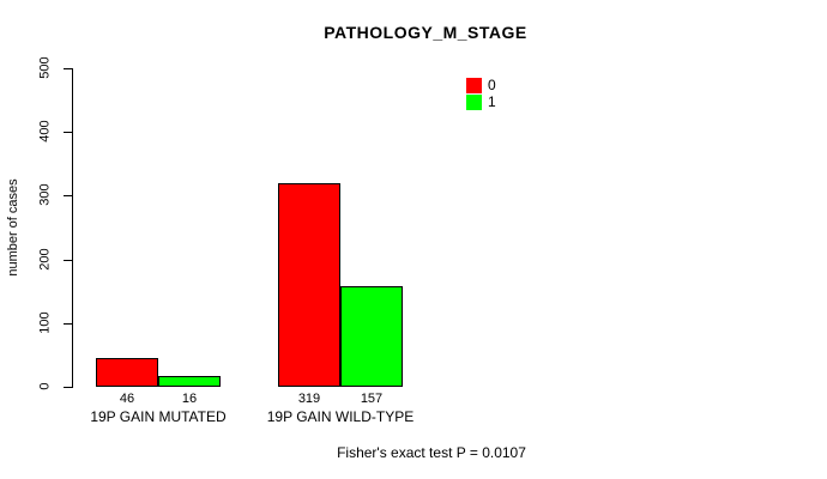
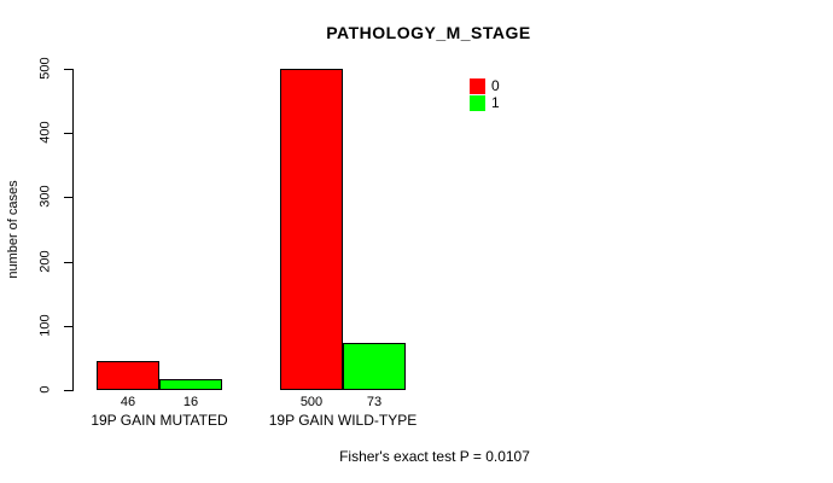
0/19P GAIN WILD-TYPE: 319 -> 500
1/19P GAIN WILD-TYPE: 157 -> 73
